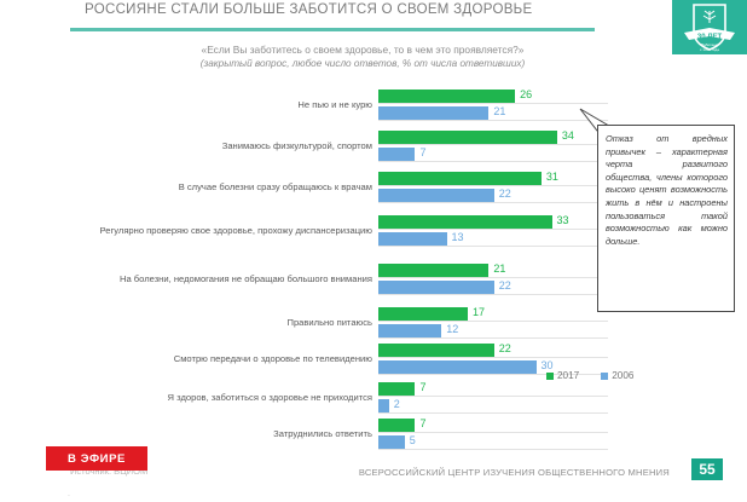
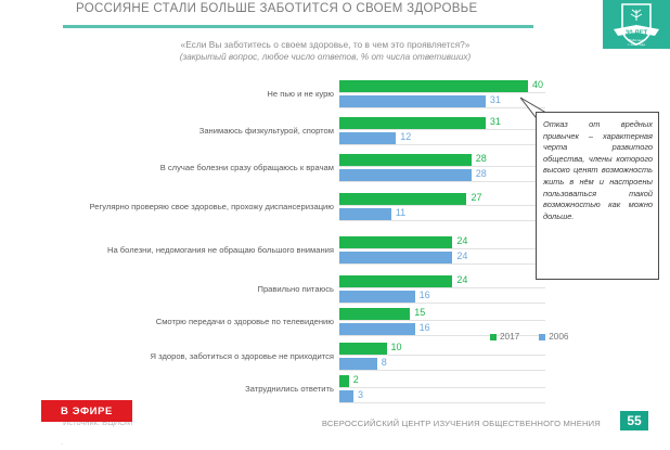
2017/Не пью и не курю: 26 -> 40
2006/Не пью и не курю: 21 -> 31
2017/Занимаюсь физкультурой, спортом: 34 -> 31
2006/Занимаюсь физкультурой, спортом: 7 -> 12
2017/В случае болезни сразу обращаюсь к врачам: 31 -> 28
2006/В случае болезни сразу обращаюсь к врачам: 22 -> 28
2017/Регулярно проверяю свое здоровье, прохожу диспансеризацию: 33 -> 27
2006/Регулярно проверяю свое здоровье, прохожу диспансеризацию: 13 -> 11
2017/На болезни, недомогания не обращаю большого внимания: 21 -> 24
2006/На болезни, недомогания не обращаю большого внимания: 22 -> 24
2017/Правильно питаюсь: 17 -> 24
2006/Правильно питаюсь: 12 -> 16
2017/Смотрю передачи о здоровье по телевидению: 22 -> 15
2006/Смотрю передачи о здоровье по телевидению: 30 -> 16
2017/Я здоров, заботиться о здоровье не приходится: 7 -> 10
2006/Я здоров, заботиться о здоровье не приходится: 2 -> 8
2017/Затруднились ответить: 7 -> 2
2006/Затруднились ответить: 5 -> 3
